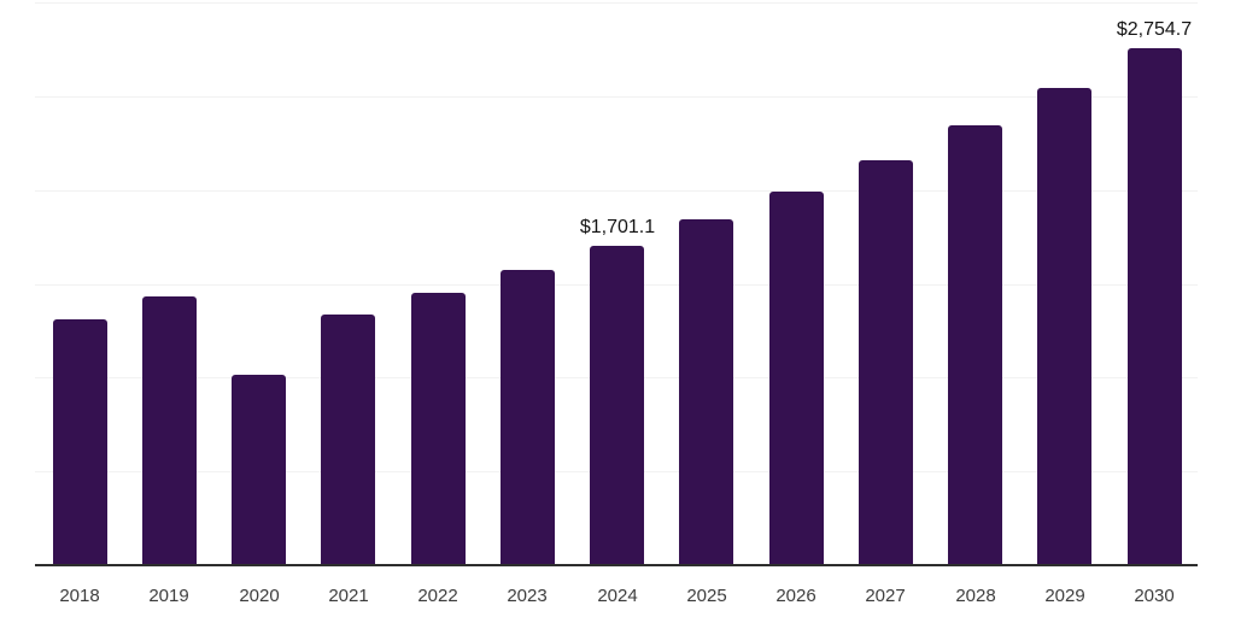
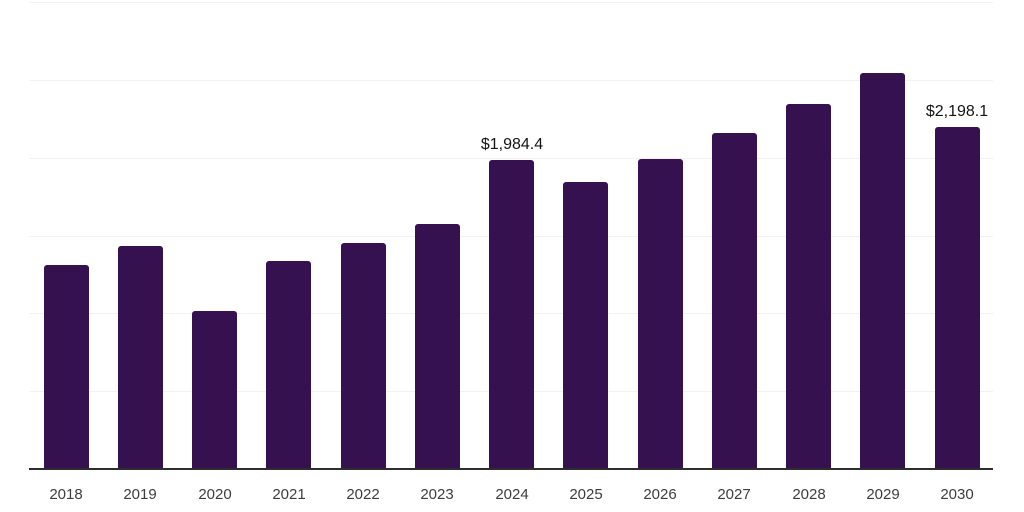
2024: $1,701.1 -> $1,984.4
2030: $2,754.7 -> $2,198.1
